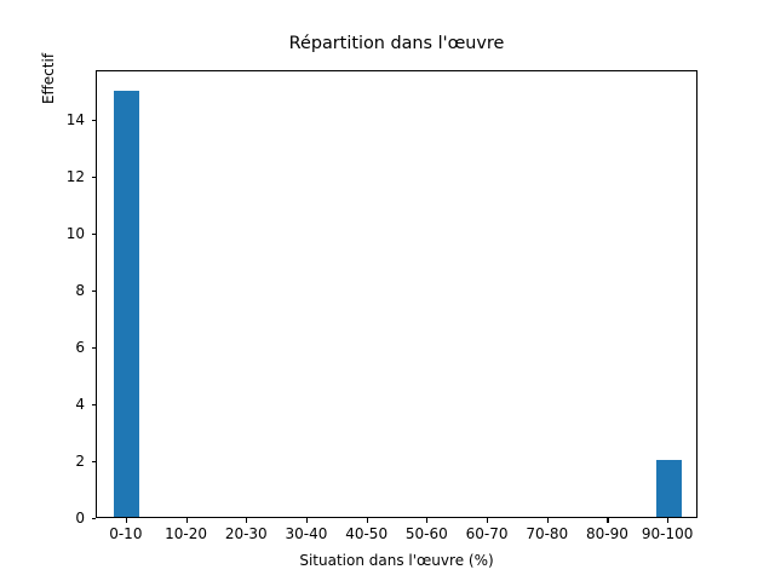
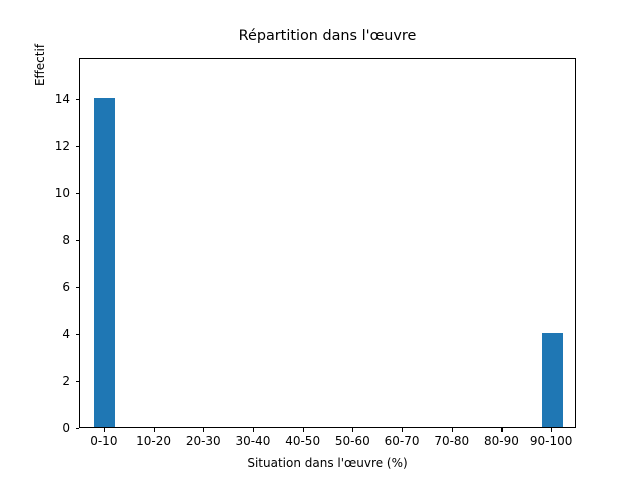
0-10: 15 -> 14
90-100: 2 -> 4
